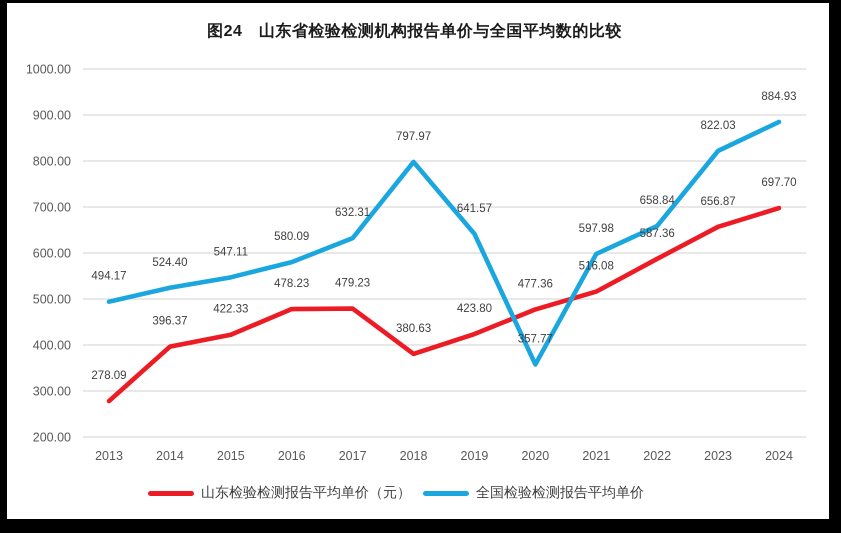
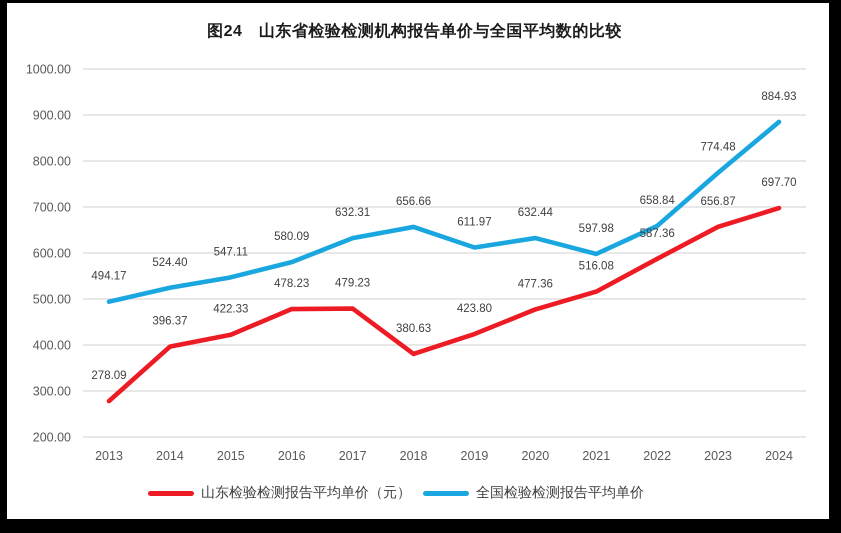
全国检验检测报告平均单价/2018: 797.97 -> 656.66
全国检验检测报告平均单价/2019: 641.57 -> 611.97
全国检验检测报告平均单价/2020: 357.77 -> 632.44
全国检验检测报告平均单价/2023: 822.03 -> 774.48
